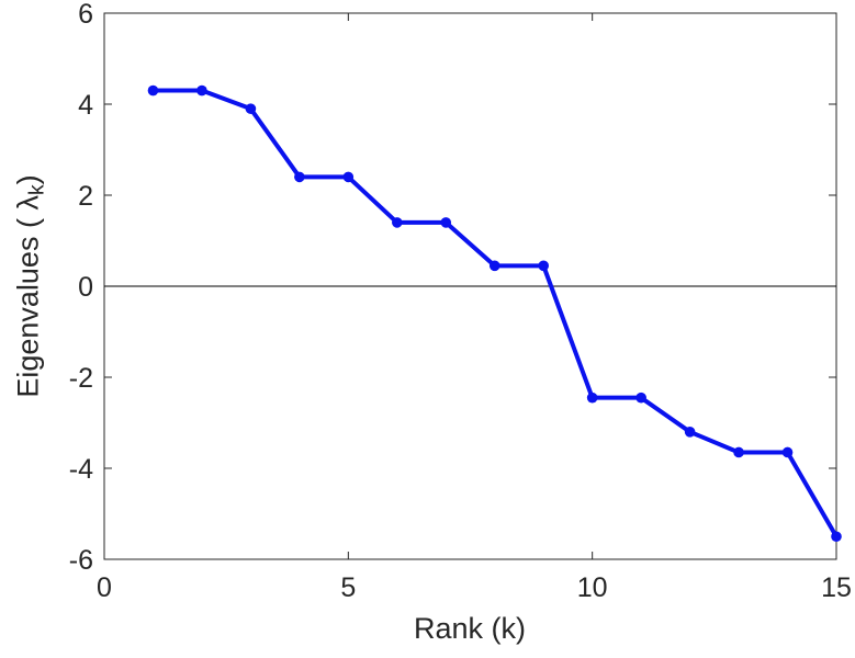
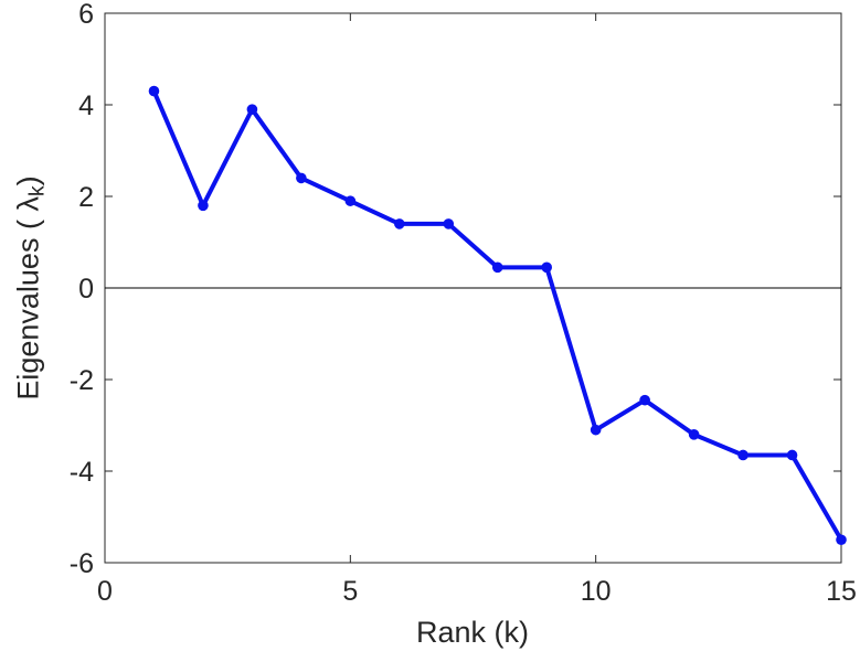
2: 4.3 -> 1.8
5: 2.4 -> 1.9
10: -2.5 -> -3.1
